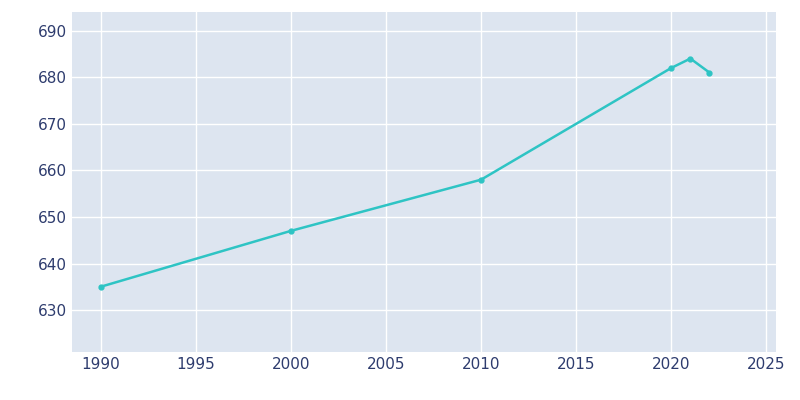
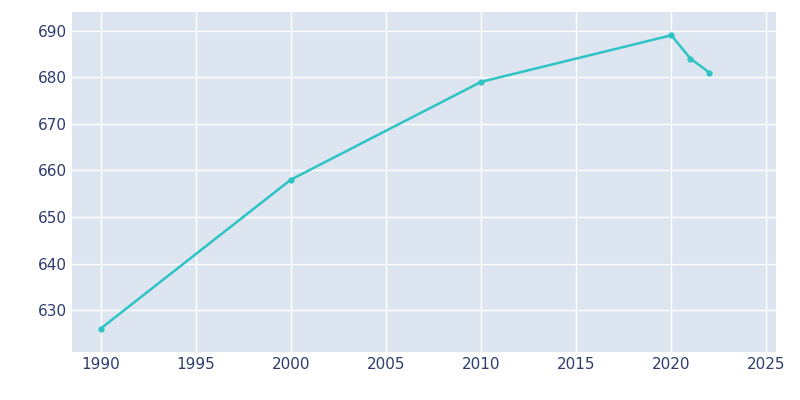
1990: 635 -> 626
2000: 647 -> 658
2010: 658 -> 679
2020: 682 -> 689
